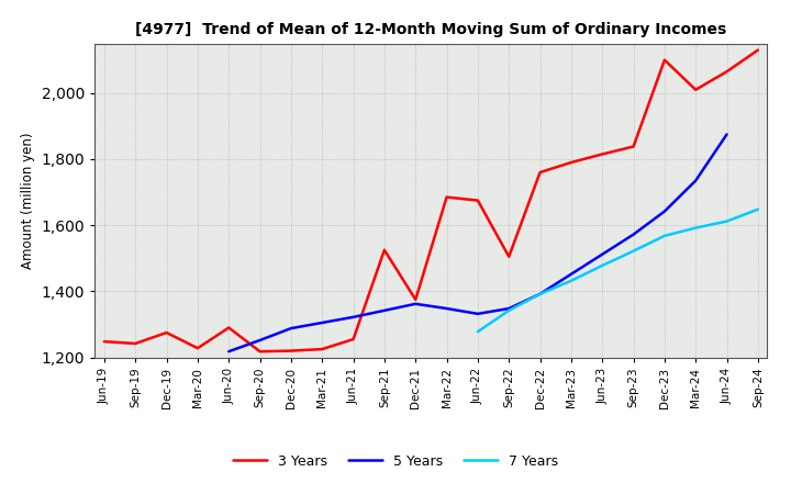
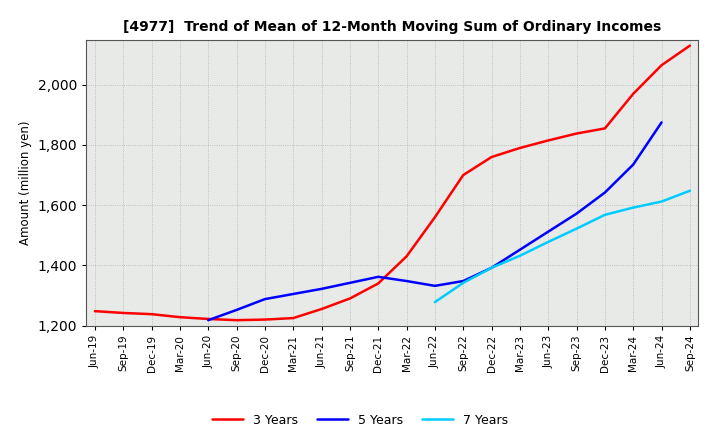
3 Years/Dec-19: 1,275 -> 1,238
3 Years/Jun-20: 1,290 -> 1,222
3 Years/Sep-21: 1,525 -> 1,290
3 Years/Dec-21: 1,375 -> 1,340
3 Years/Mar-22: 1,685 -> 1,430
3 Years/Jun-22: 1,675 -> 1,560
3 Years/Sep-22: 1,505 -> 1,700
3 Years/Dec-23: 2,100 -> 1,855
3 Years/Mar-24: 2,010 -> 1,970
